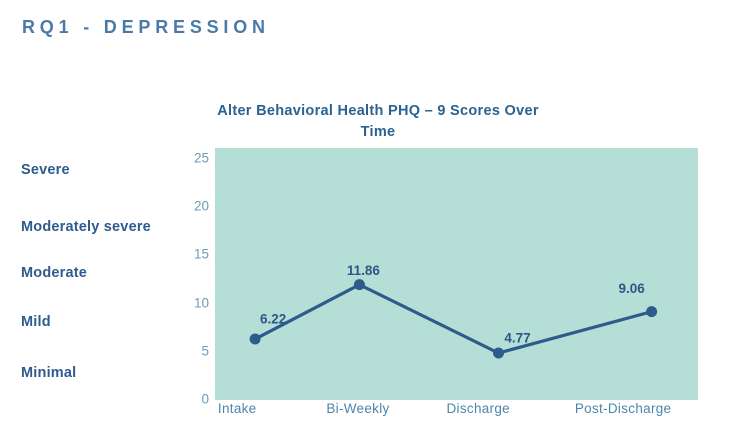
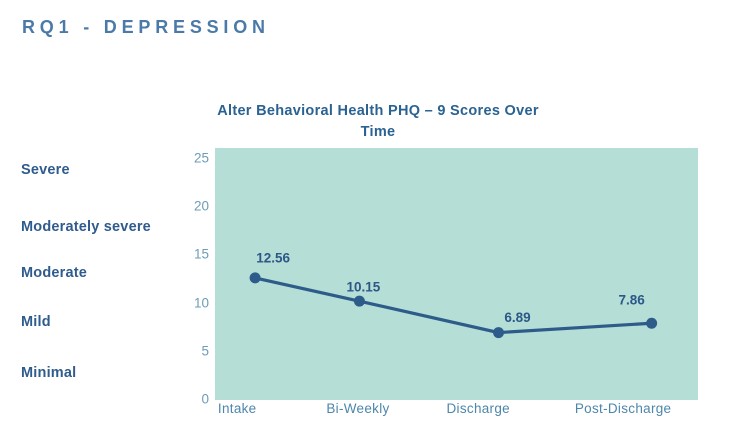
Intake: 6.22 -> 12.56
Bi-Weekly: 11.86 -> 10.15
Discharge: 4.77 -> 6.89
Post-Discharge: 9.06 -> 7.86
